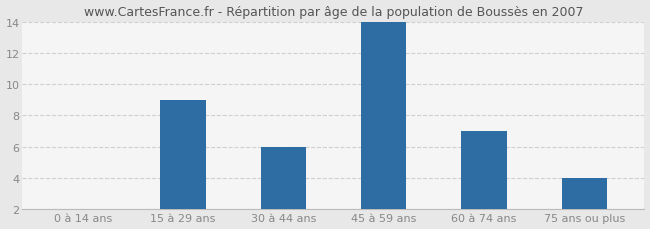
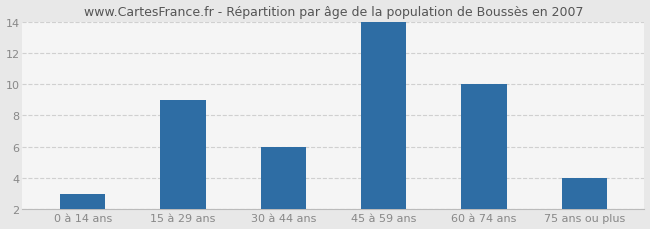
0 à 14 ans: 2 -> 3
60 à 74 ans: 7 -> 10
